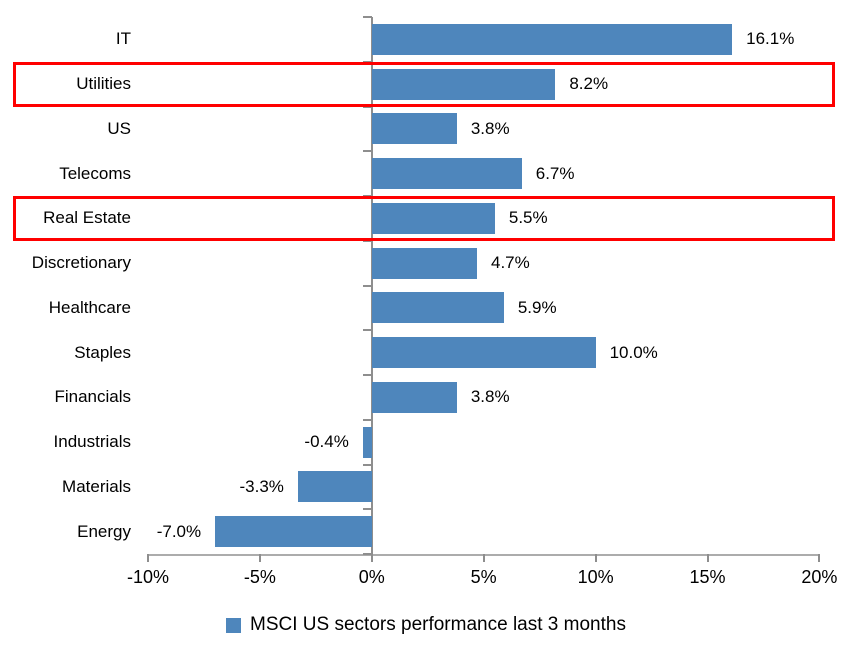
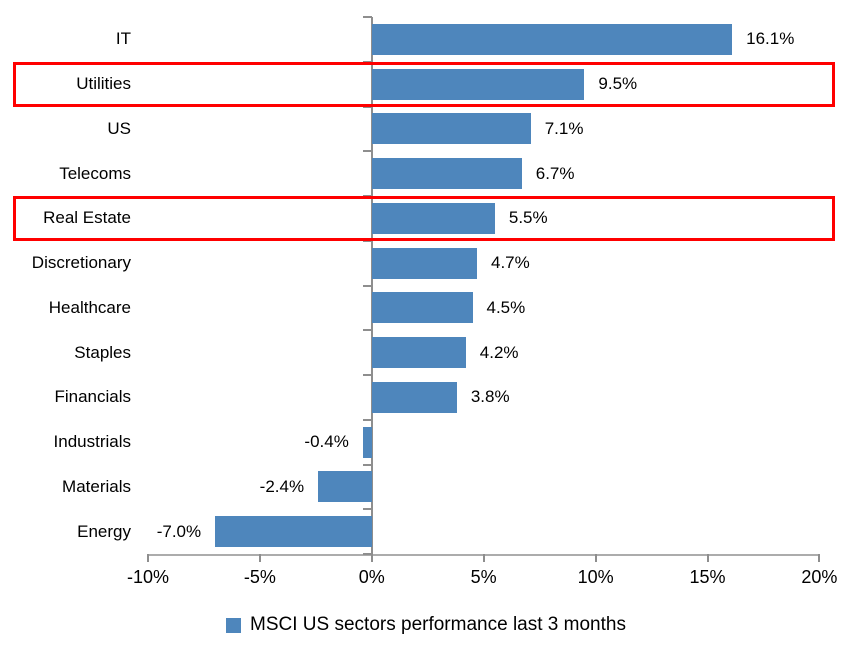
Utilities: 8.2% -> 9.5%
US: 3.8% -> 7.1%
Healthcare: 5.9% -> 4.5%
Staples: 10.0% -> 4.2%
Materials: -3.3% -> -2.4%
